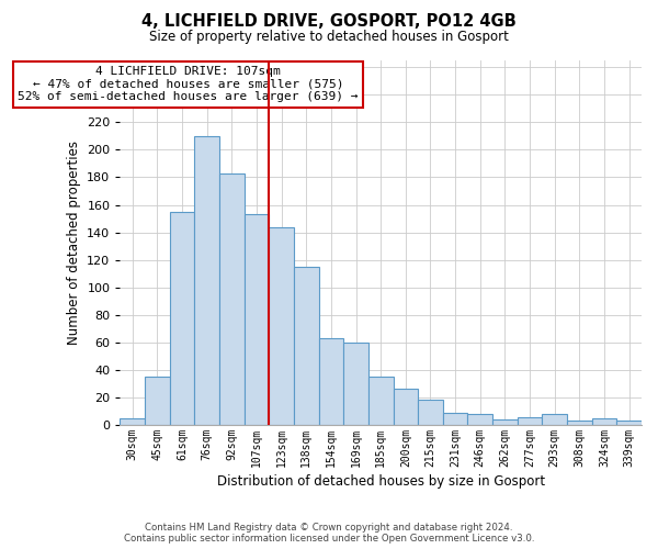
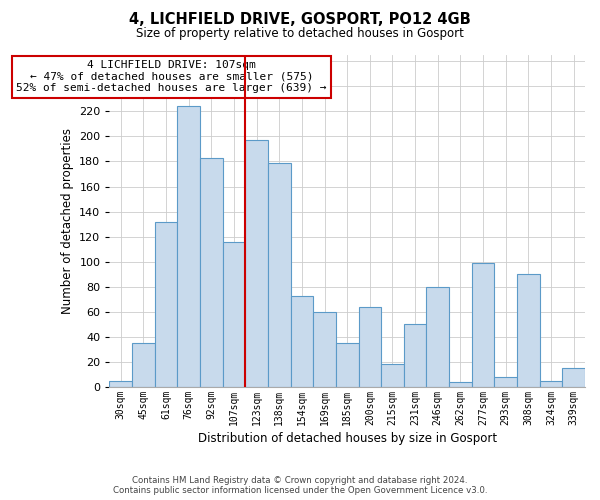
61sqm: 155 -> 132
76sqm: 210 -> 224
107sqm: 153 -> 116
123sqm: 144 -> 197
138sqm: 115 -> 179
154sqm: 63 -> 73
200sqm: 26 -> 64
231sqm: 9 -> 50
246sqm: 8 -> 80
277sqm: 6 -> 99
308sqm: 3 -> 90
339sqm: 3 -> 15
